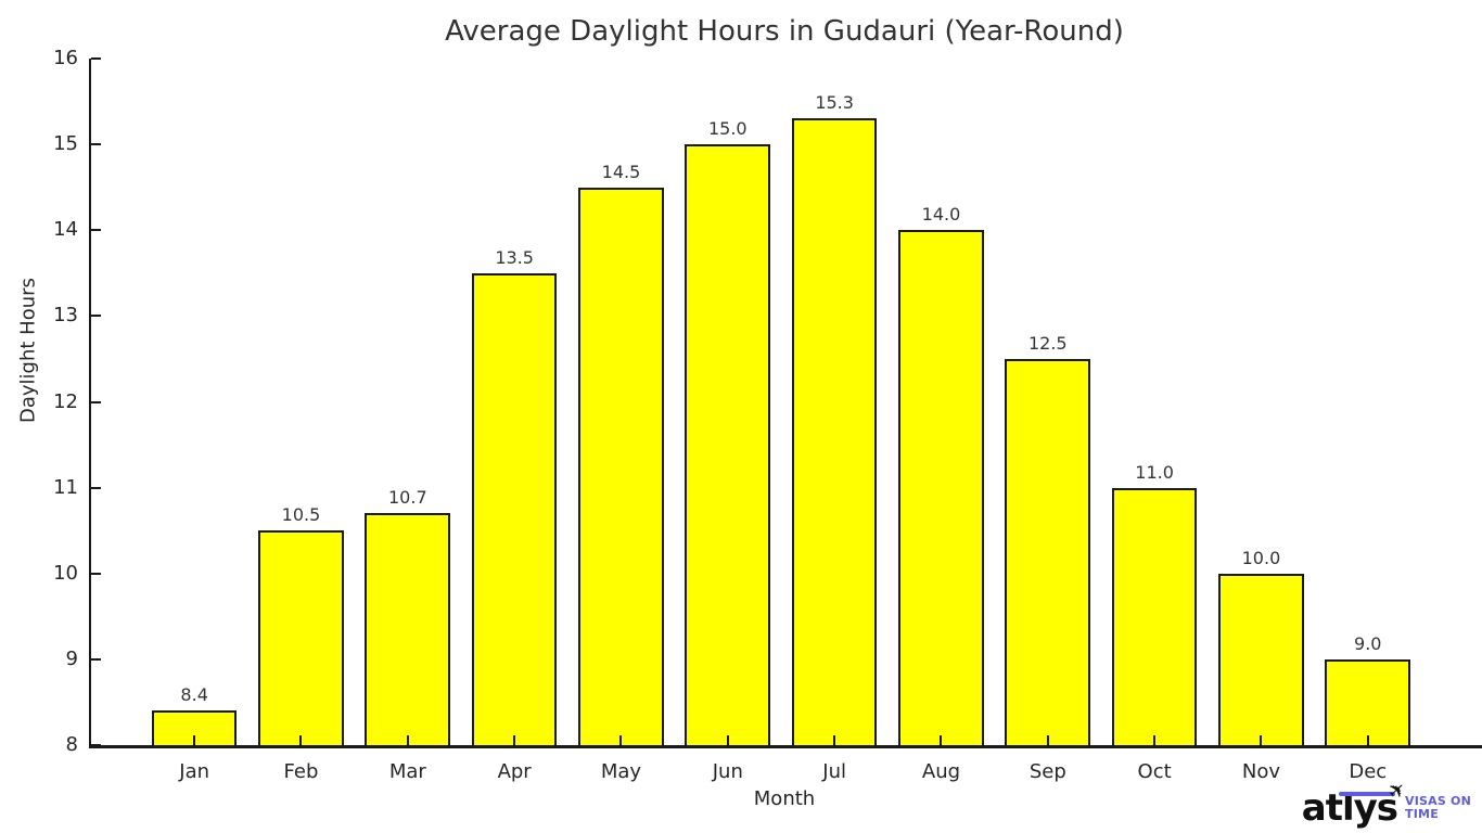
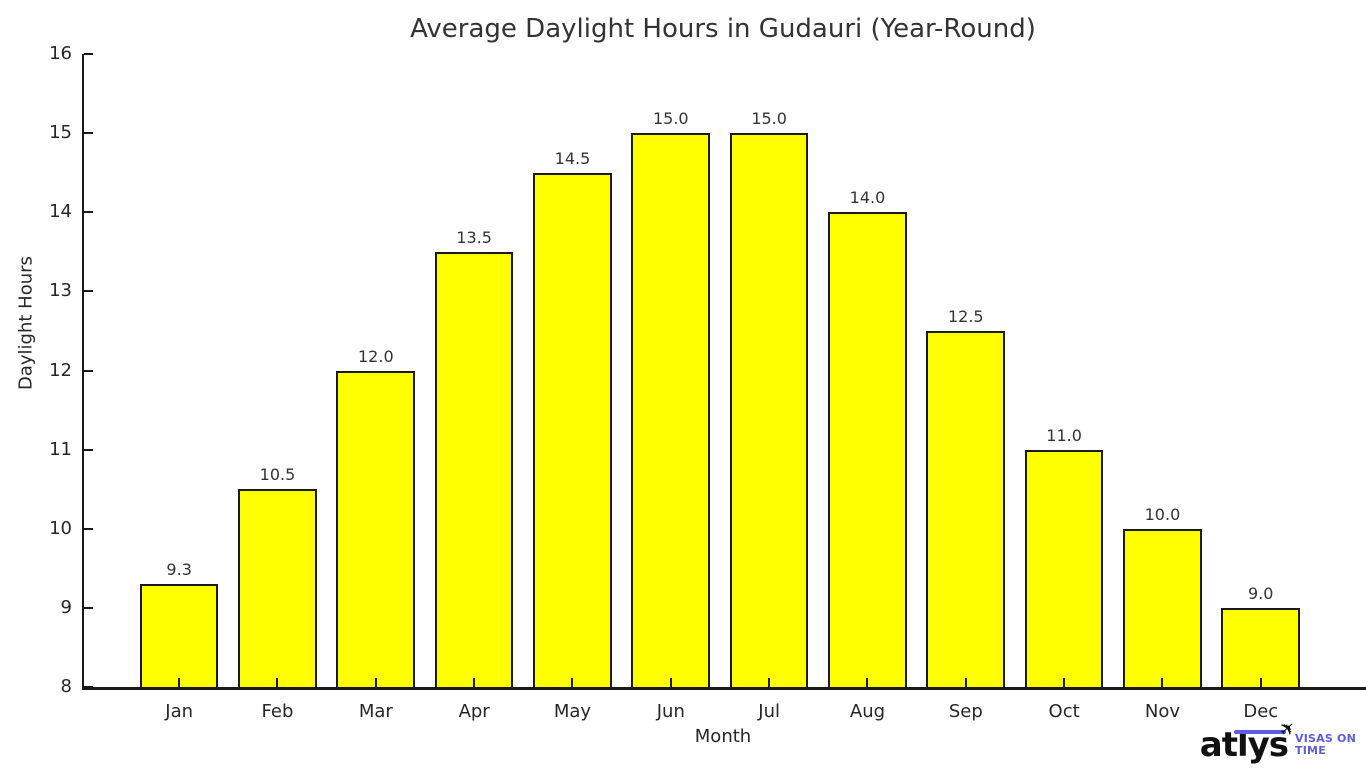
Jan: 8.4 -> 9.3
Mar: 10.7 -> 12.0
Jul: 15.3 -> 15.0
